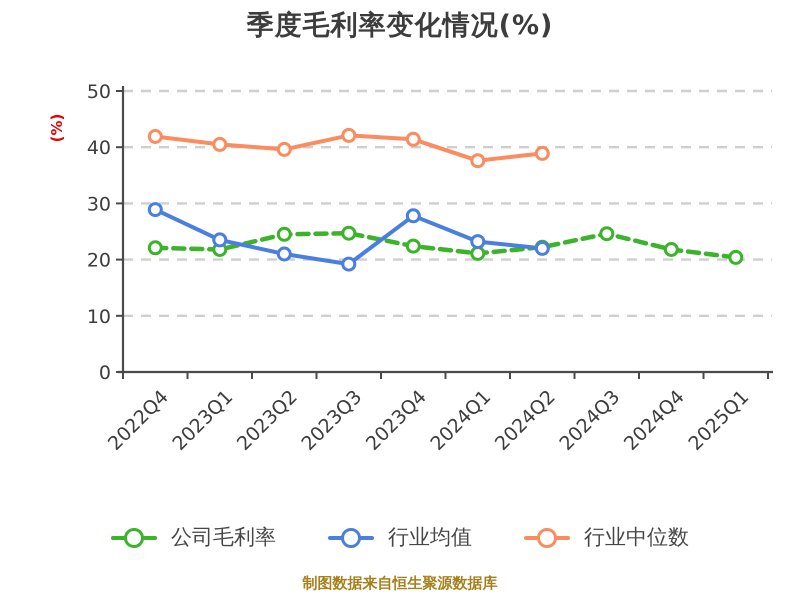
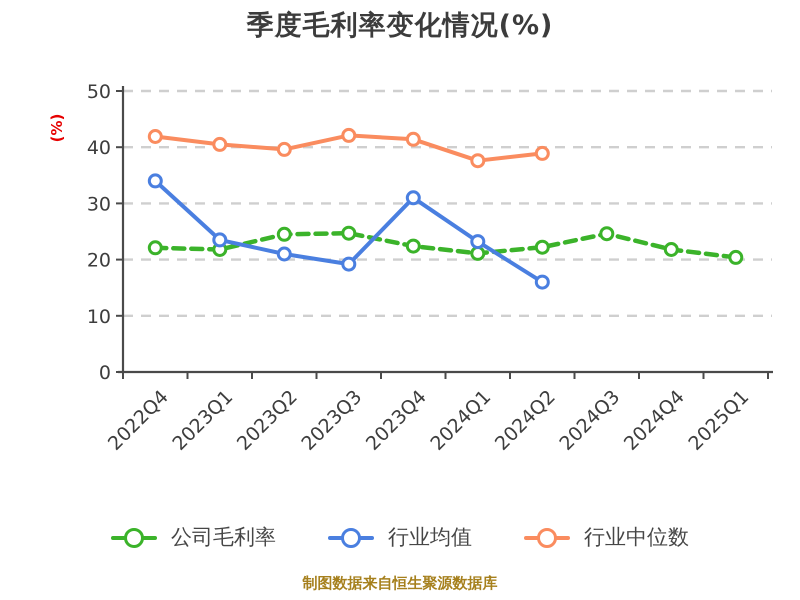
行业均值/2022Q4: 29 -> 34
行业均值/2023Q4: 28 -> 31
行业均值/2024Q2: 22 -> 16
